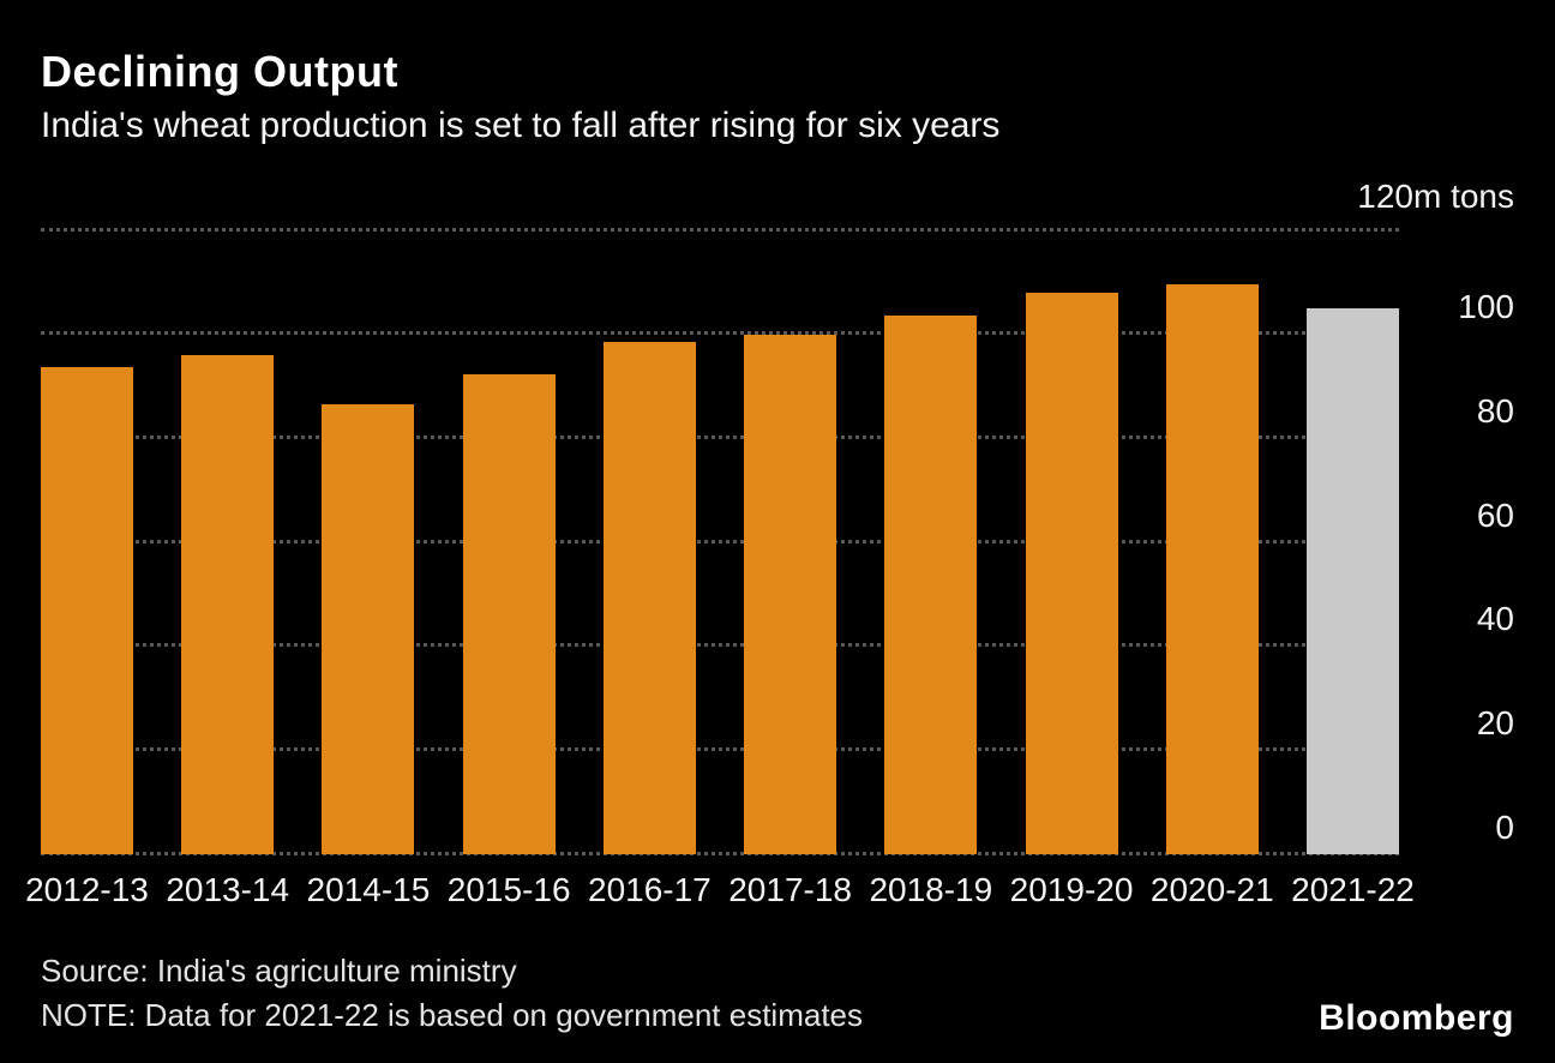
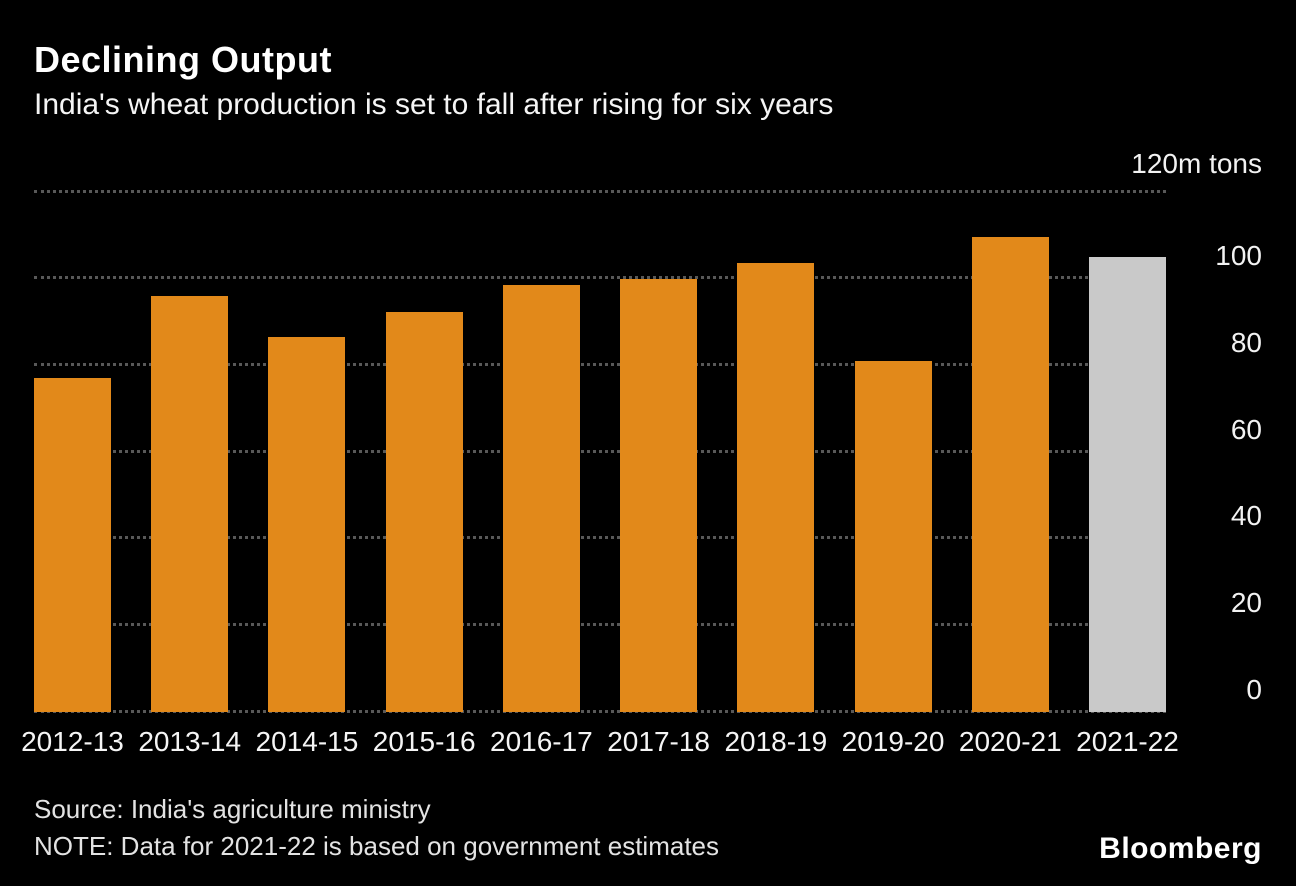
2012-13: 94 -> 77
2019-20: 108 -> 81
